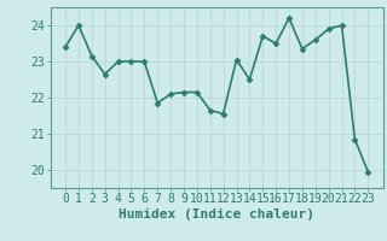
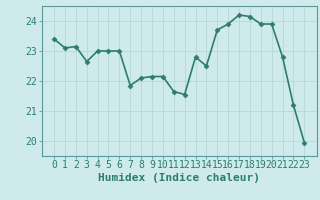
1: 24.00 -> 23.10
13: 23.05 -> 22.80
16: 23.50 -> 23.90
18: 23.35 -> 24.15
19: 23.60 -> 23.90
21: 24.00 -> 22.80
22: 20.85 -> 21.20
